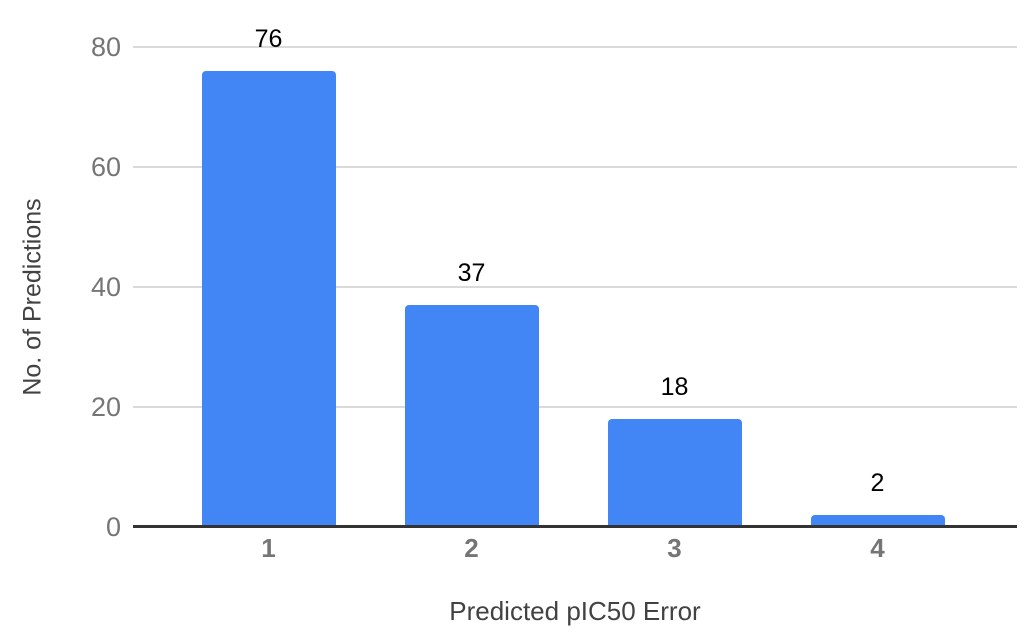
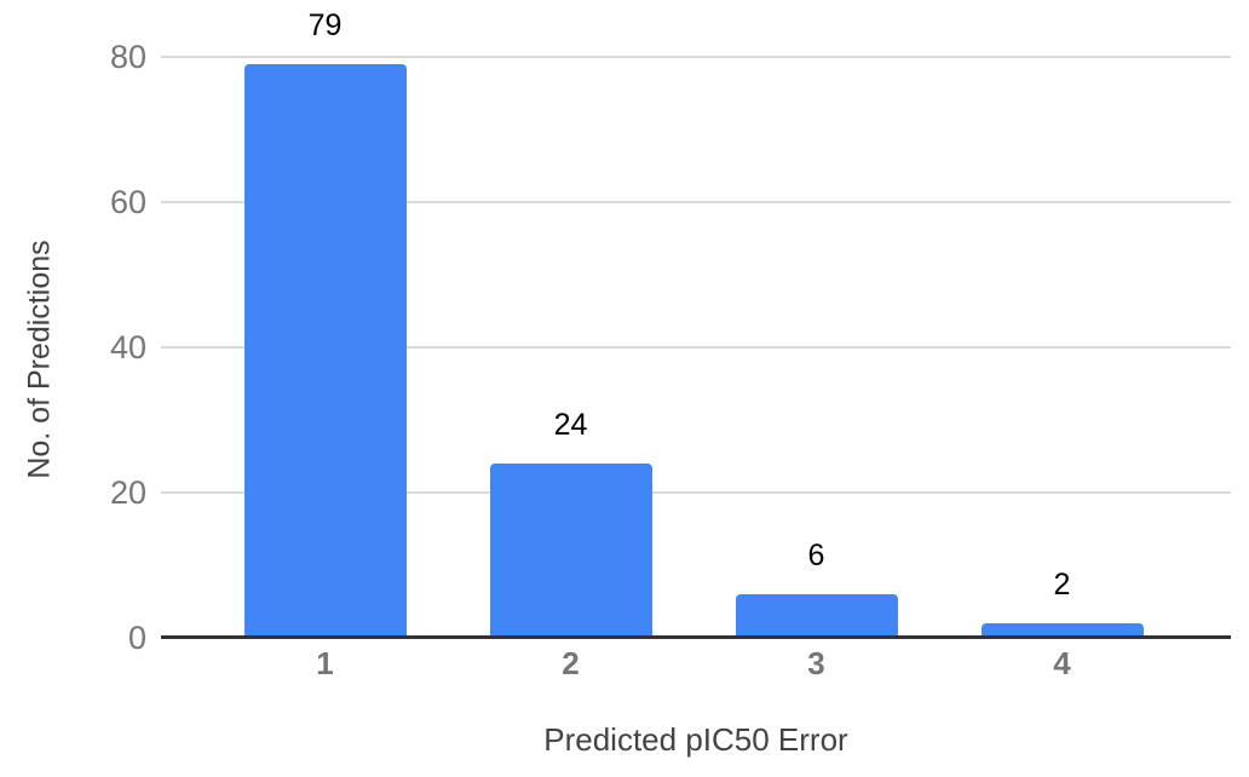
1: 76 -> 79
2: 37 -> 24
3: 18 -> 6
